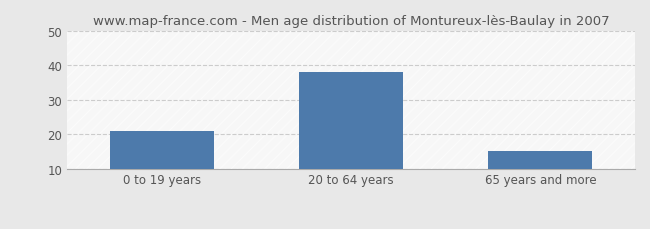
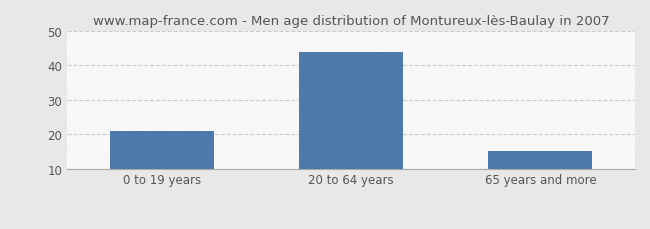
20 to 64 years: 38 -> 44
